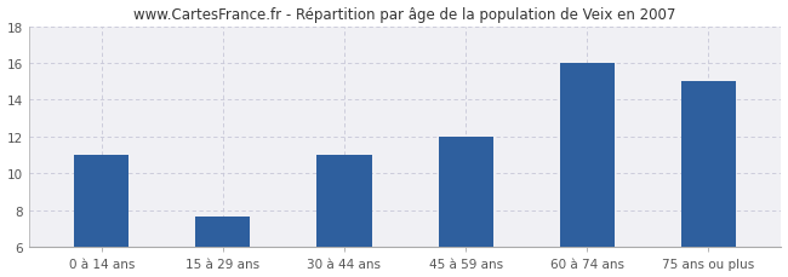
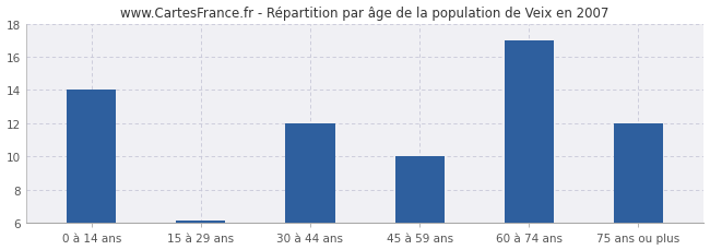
0 à 14 ans: 11.0 -> 14.0
15 à 29 ans: 7.7 -> 6.2
30 à 44 ans: 11.0 -> 12.0
45 à 59 ans: 12.0 -> 10.0
60 à 74 ans: 16.0 -> 17.0
75 ans ou plus: 15.0 -> 12.0
